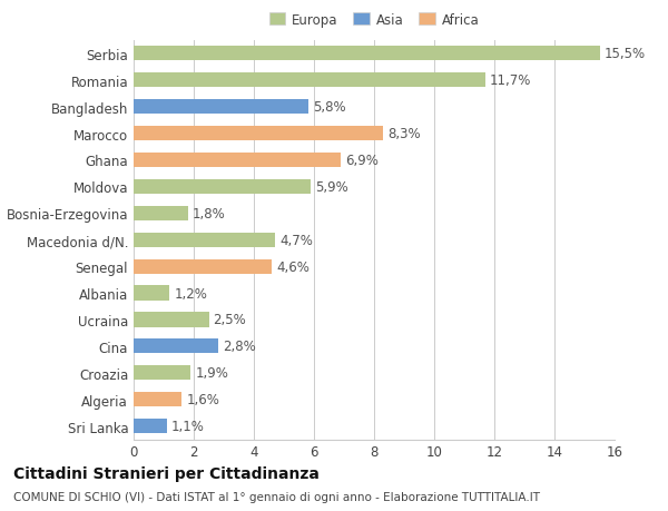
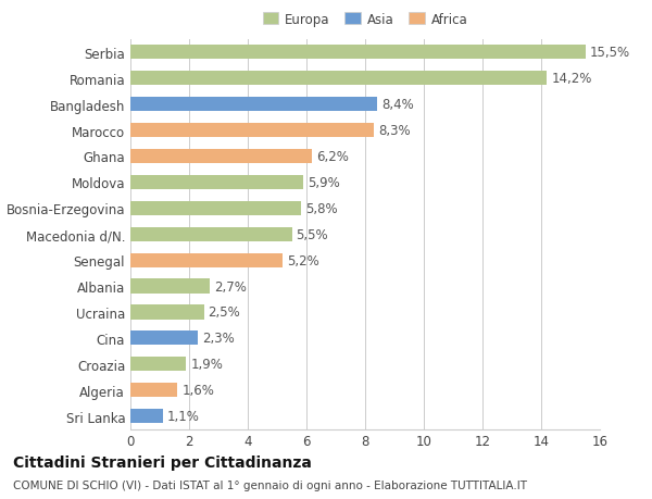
Romania: 11,7% -> 14,2%
Bangladesh: 5,8% -> 8,4%
Ghana: 6,9% -> 6,2%
Bosnia-Erzegovina: 1,8% -> 5,8%
Macedonia d/N.: 4,7% -> 5,5%
Senegal: 4,6% -> 5,2%
Albania: 1,2% -> 2,7%
Cina: 2,8% -> 2,3%
